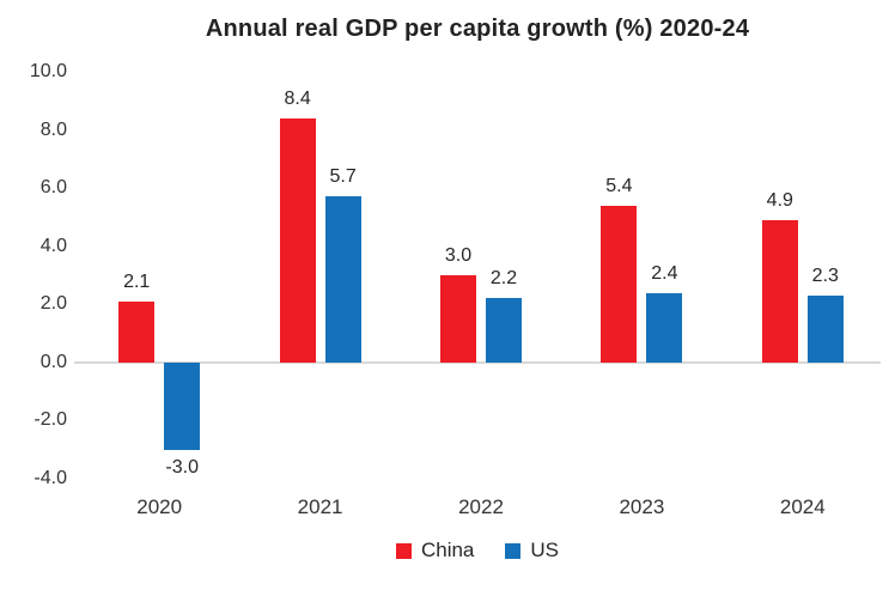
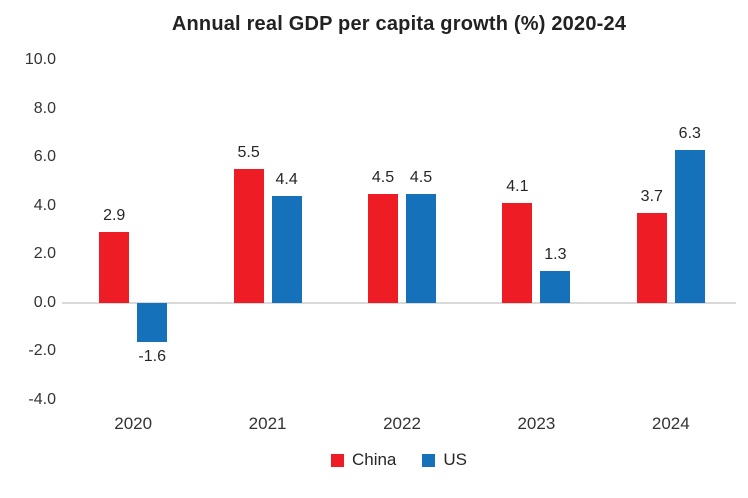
China/2020: 2.1 -> 2.9
US/2020: -3.0 -> -1.6
China/2021: 8.4 -> 5.5
US/2021: 5.7 -> 4.4
China/2022: 3.0 -> 4.5
US/2022: 2.2 -> 4.5
China/2023: 5.4 -> 4.1
US/2023: 2.4 -> 1.3
China/2024: 4.9 -> 3.7
US/2024: 2.3 -> 6.3
